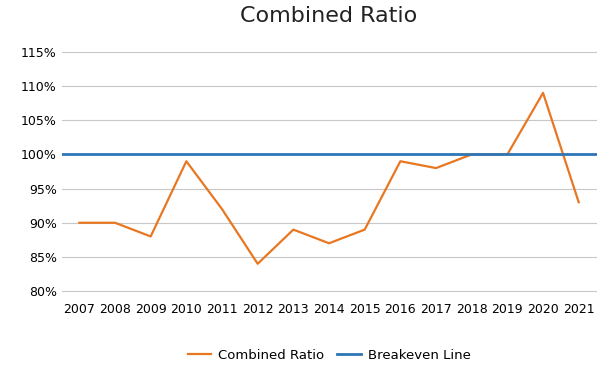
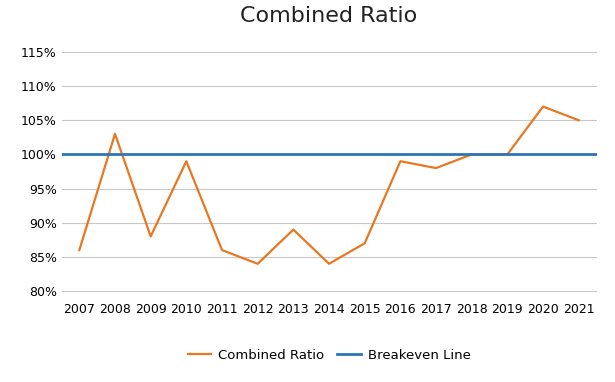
2007: 90% -> 86%
2008: 90% -> 103%
2011: 92% -> 86%
2014: 87% -> 84%
2015: 89% -> 87%
2020: 109% -> 107%
2021: 93% -> 105%
